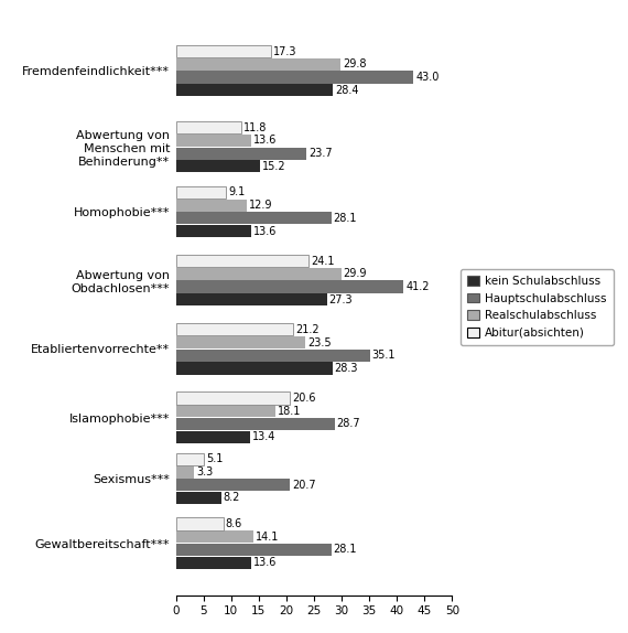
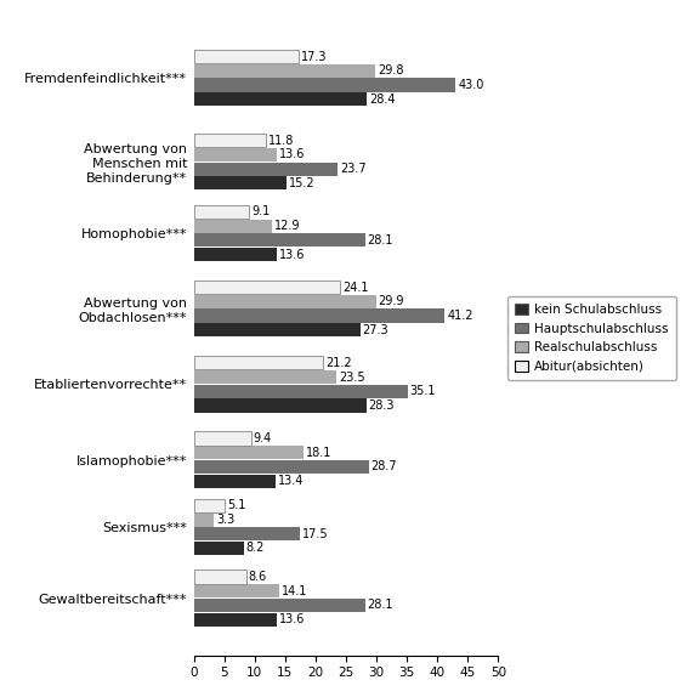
Abitur(absichten)/Islamophobie***: 20.6 -> 9.4
Hauptschulabschluss/Sexismus***: 20.7 -> 17.5
